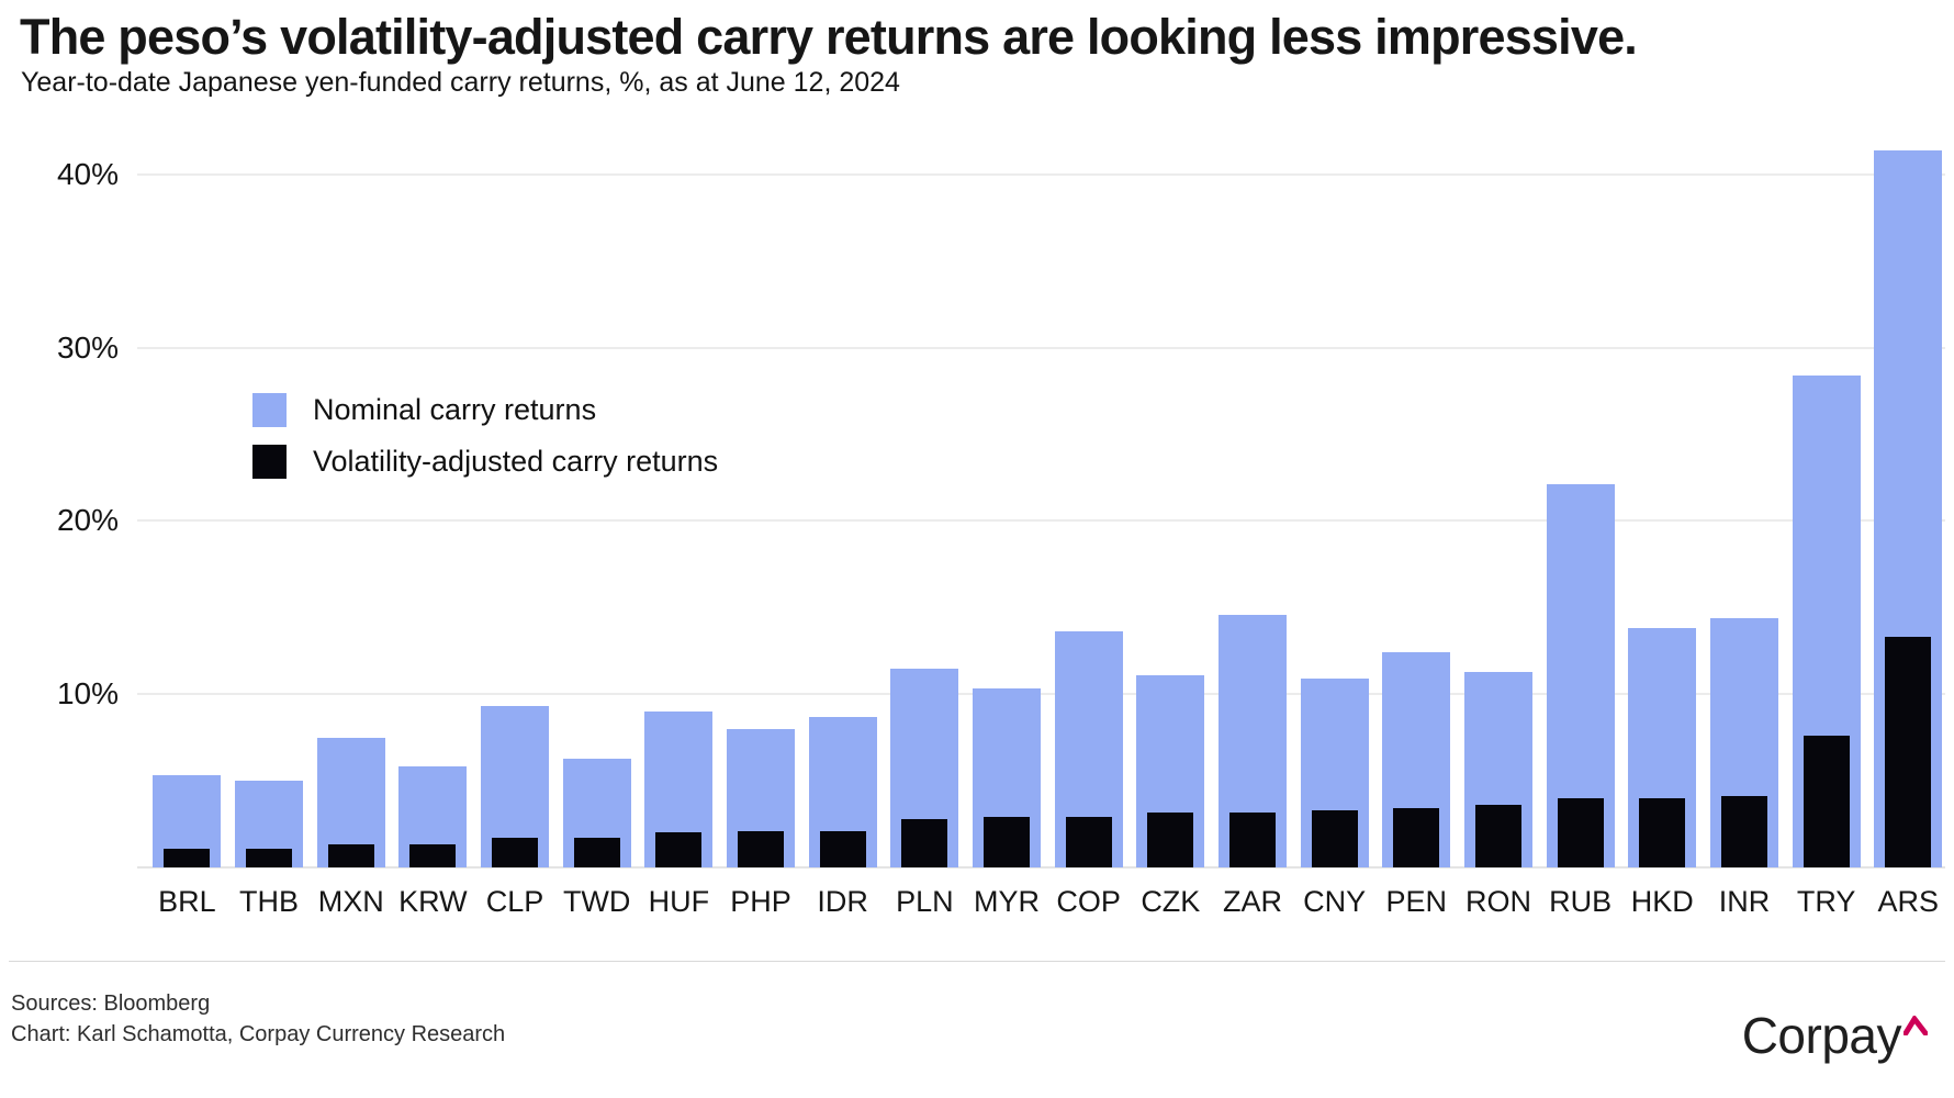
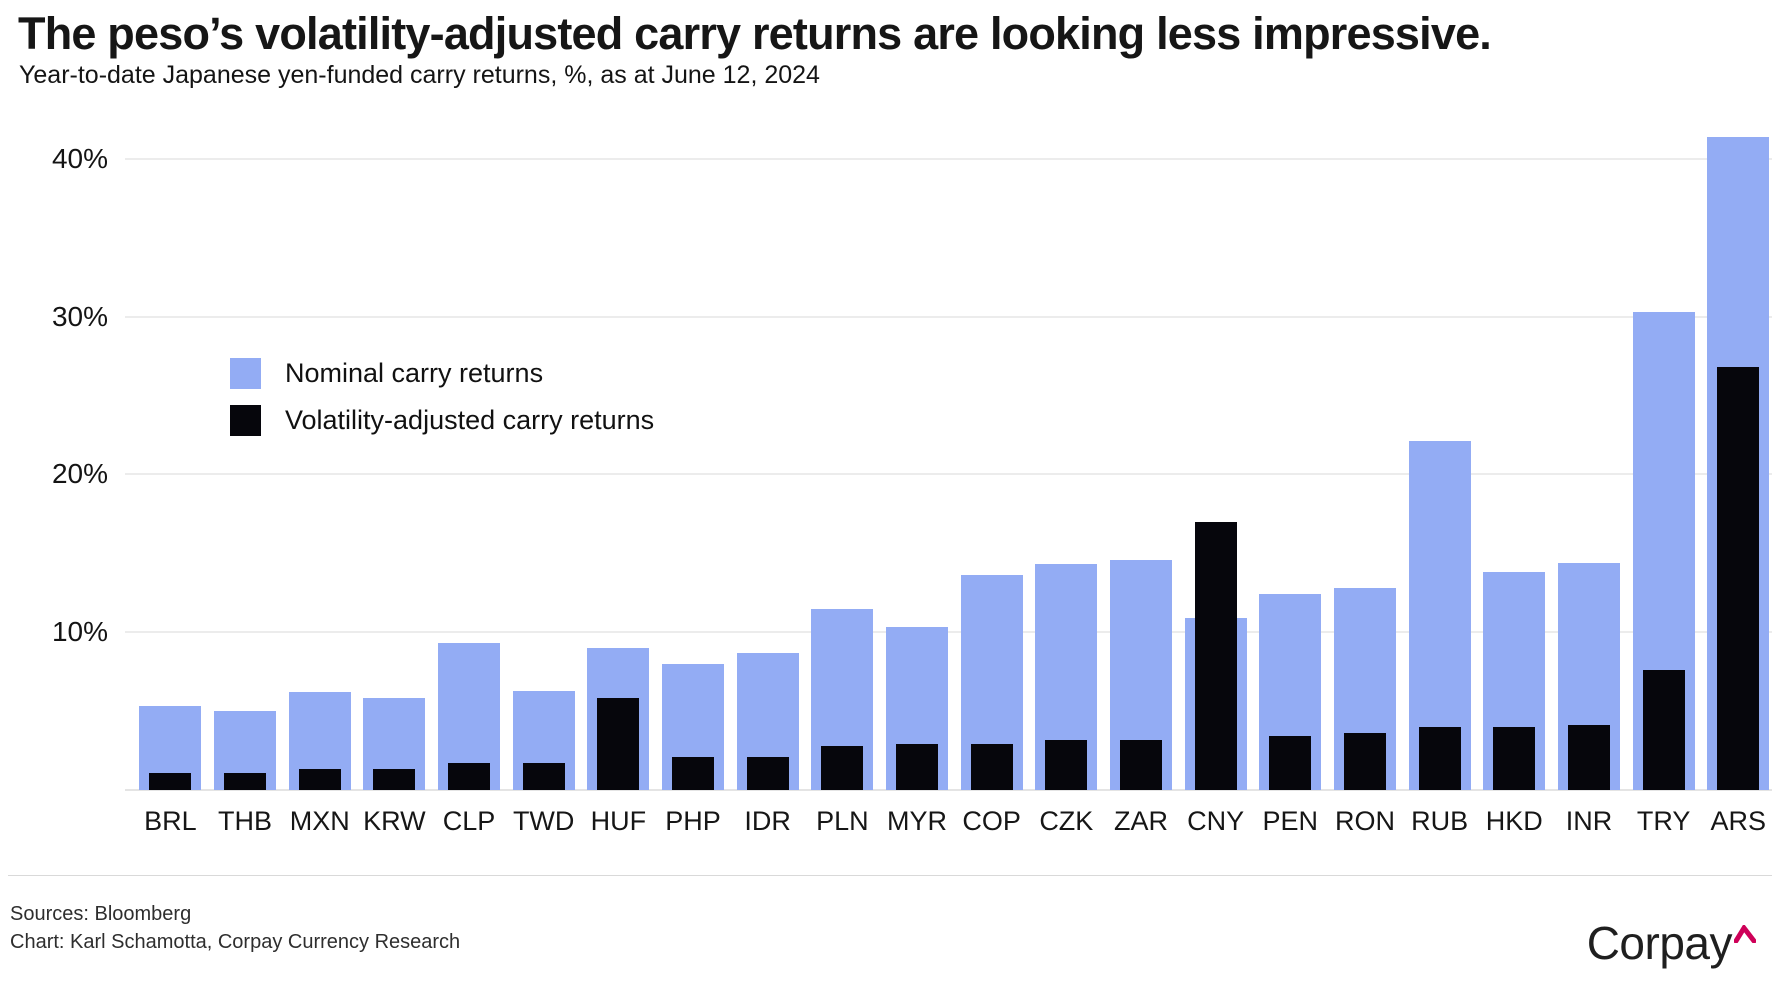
Nominal carry returns/MXN: 7.5% -> 6.2%
Volatility-adjusted carry returns/HUF: 2.0% -> 5.8%
Nominal carry returns/CZK: 11.1% -> 14.3%
Volatility-adjusted carry returns/CNY: 3.3% -> 17.0%
Nominal carry returns/RON: 11.3% -> 12.8%
Nominal carry returns/TRY: 28.4% -> 30.3%
Volatility-adjusted carry returns/ARS: 13.3% -> 26.8%
